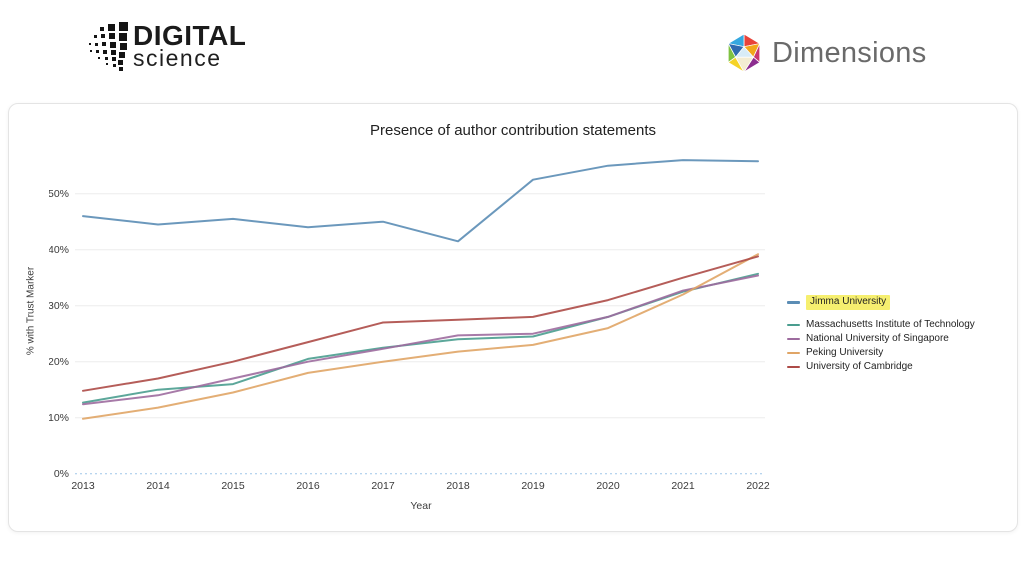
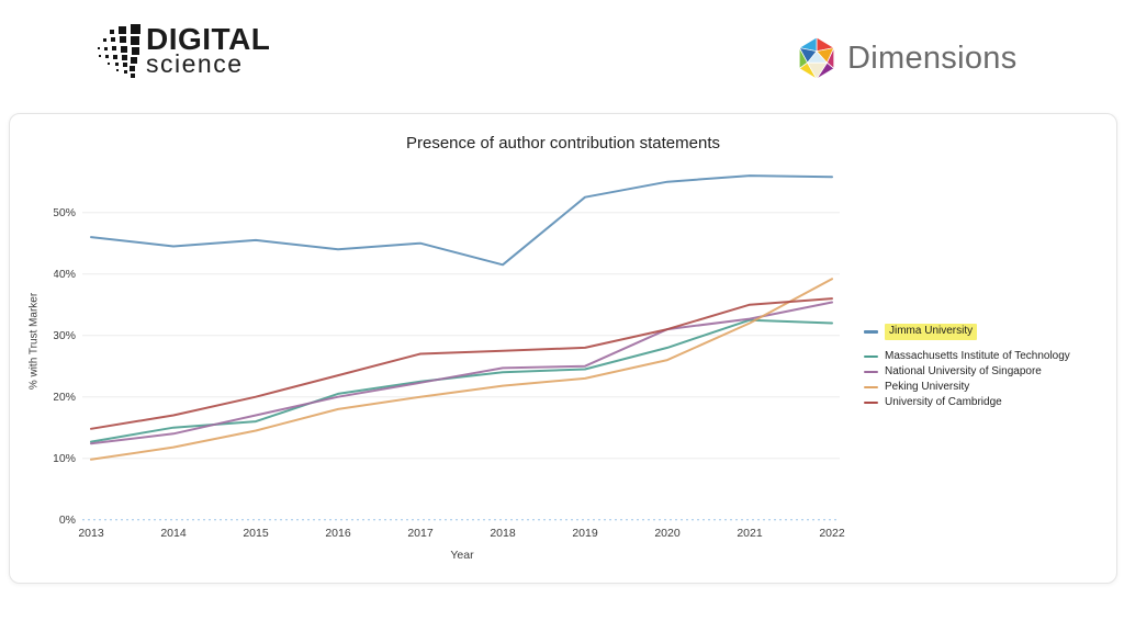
National University of Singapore/2020: 28% -> 31%
Massachusetts Institute of Technology/2022: 36% -> 32%
University of Cambridge/2022: 39% -> 36%
